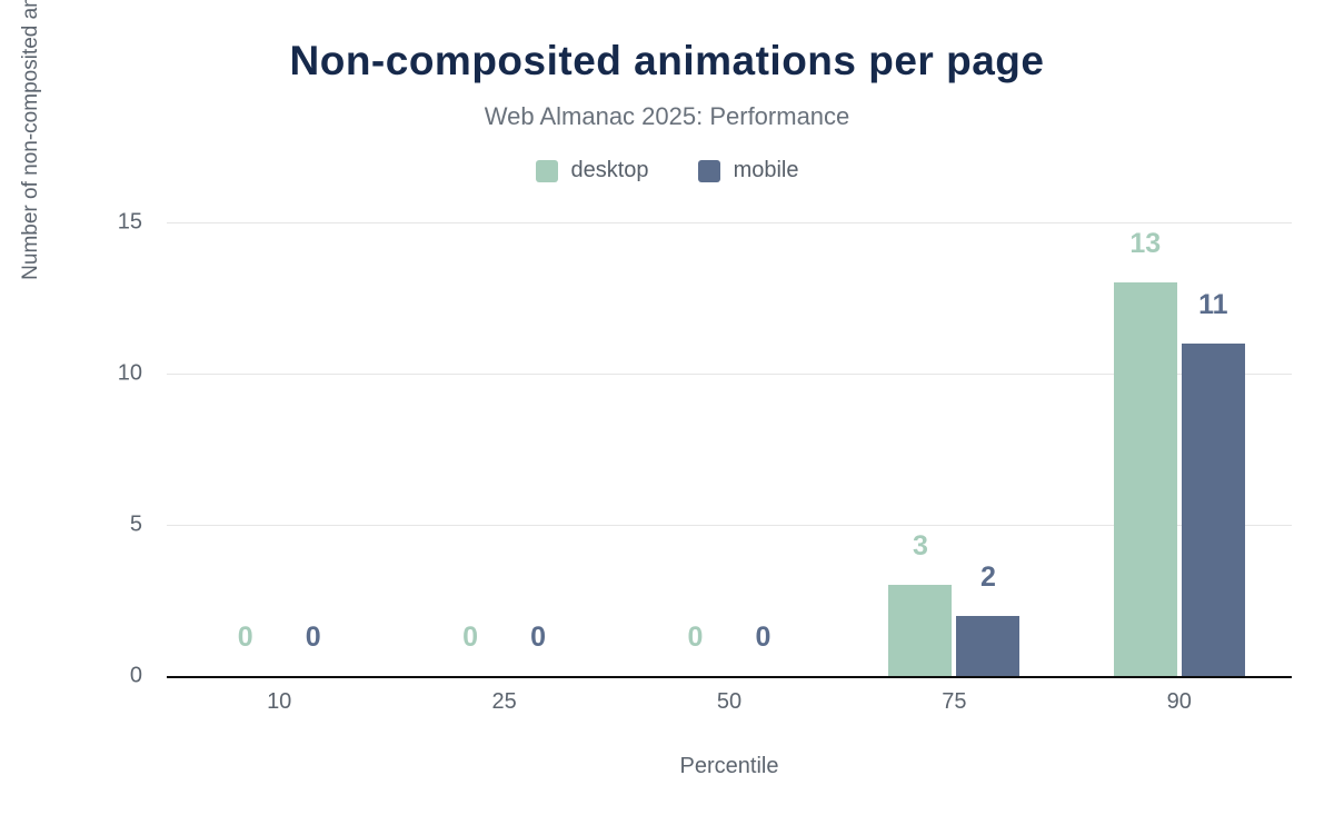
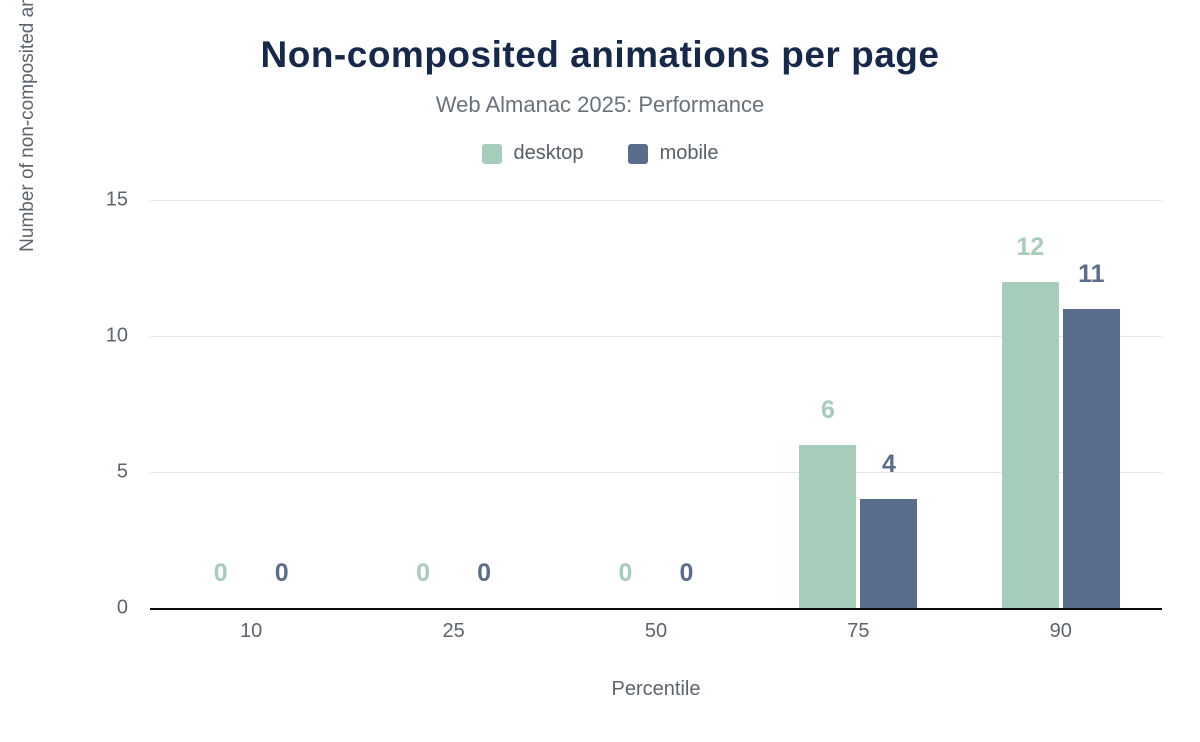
desktop/75: 3 -> 6
mobile/75: 2 -> 4
desktop/90: 13 -> 12
